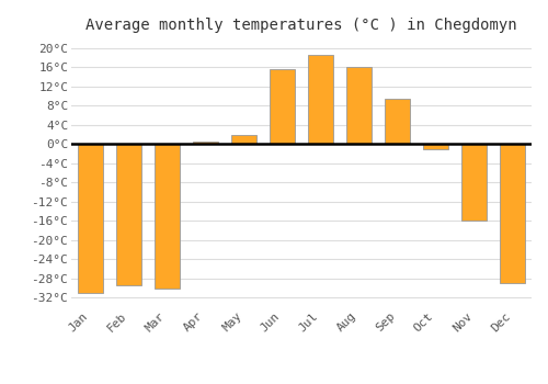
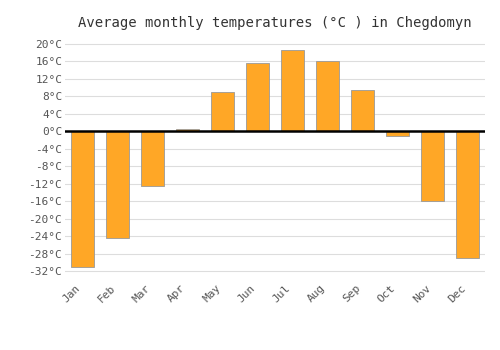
Feb: -29.5°C -> -24.5°C
Mar: -30.0°C -> -12.5°C
May: 2.0°C -> 9.0°C
